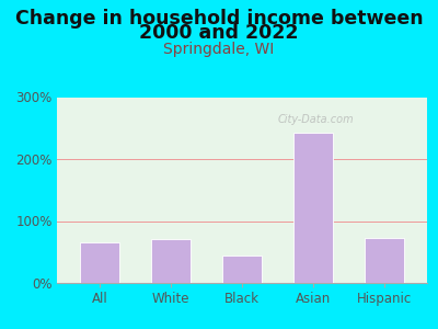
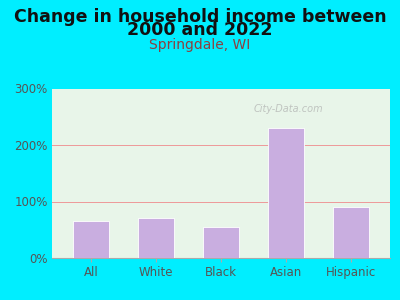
Black: 44% -> 55%
Asian: 242% -> 230%
Hispanic: 72% -> 90%
